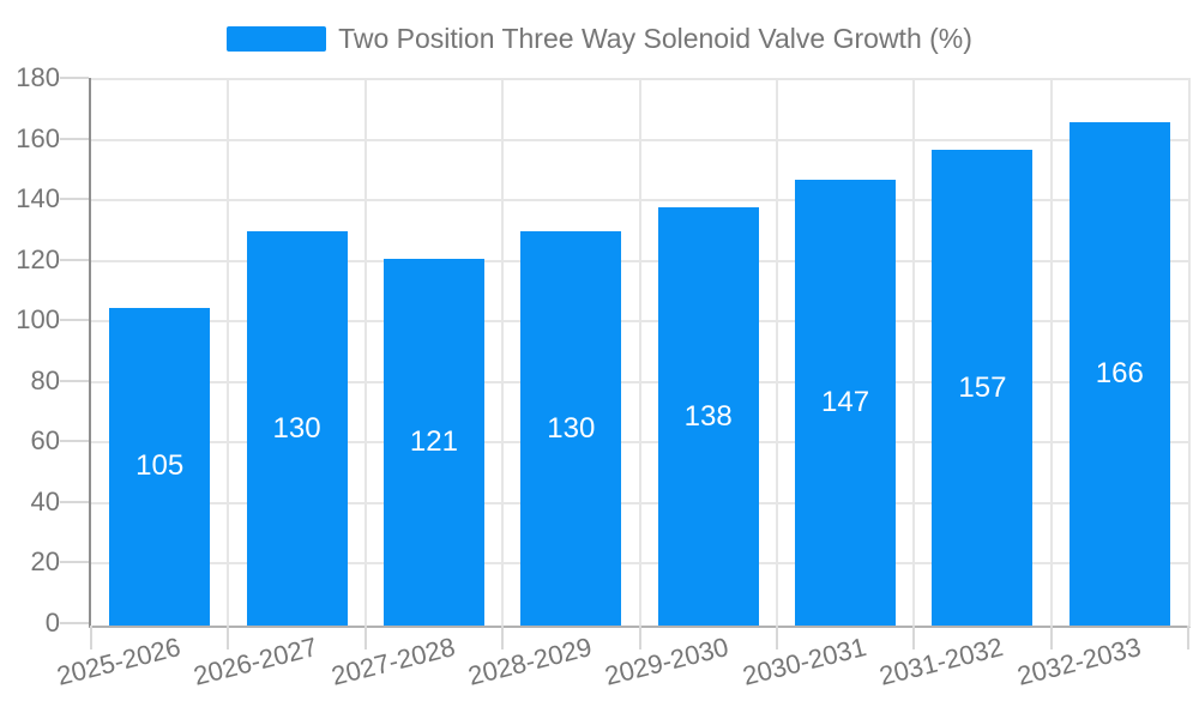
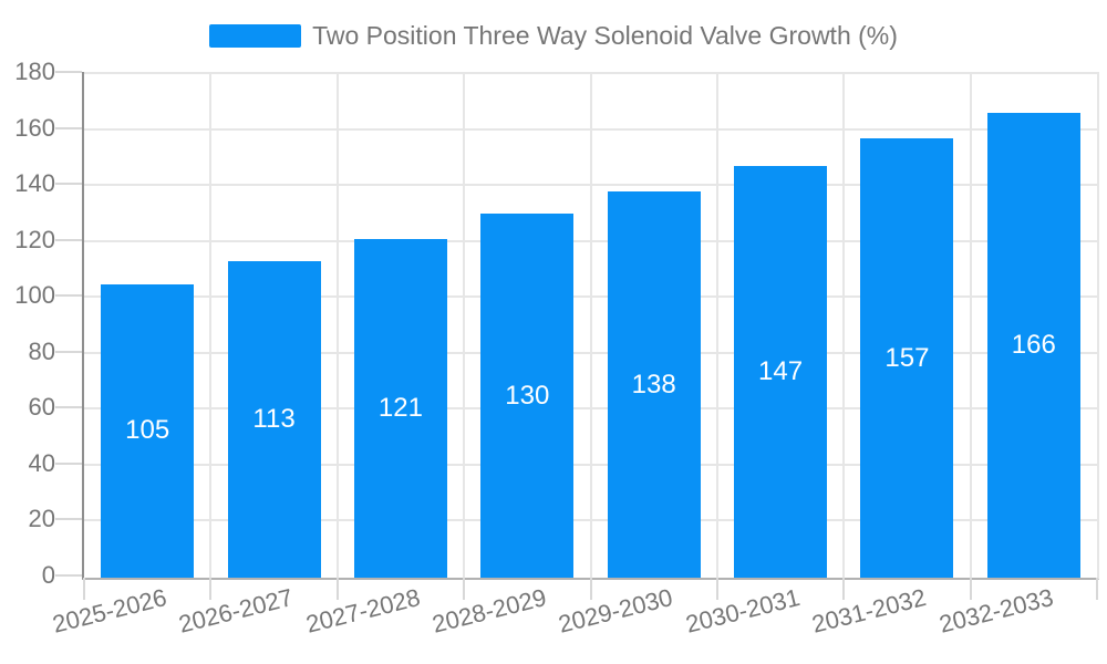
2026-2027: 130 -> 113
